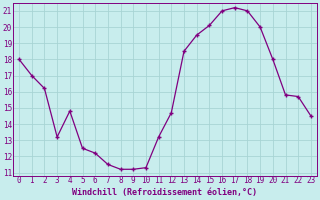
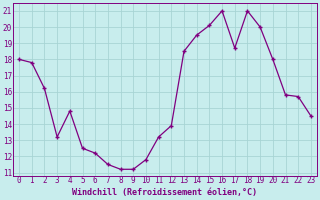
1: 17.0 -> 17.8
10: 11.3 -> 11.8
12: 14.7 -> 13.9
17: 21.2 -> 18.7
